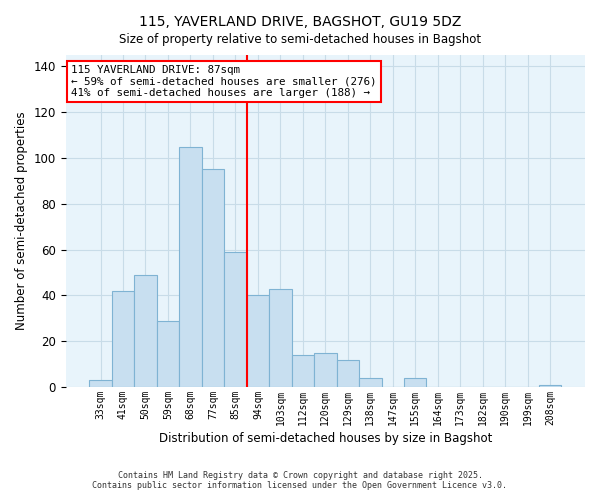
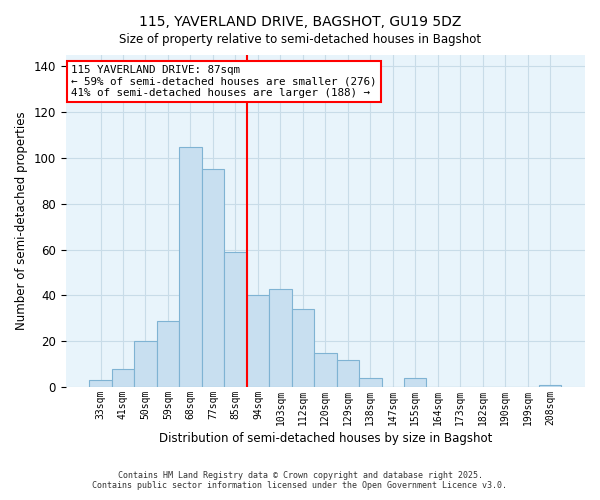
41sqm: 42 -> 8
50sqm: 49 -> 20
112sqm: 14 -> 34
